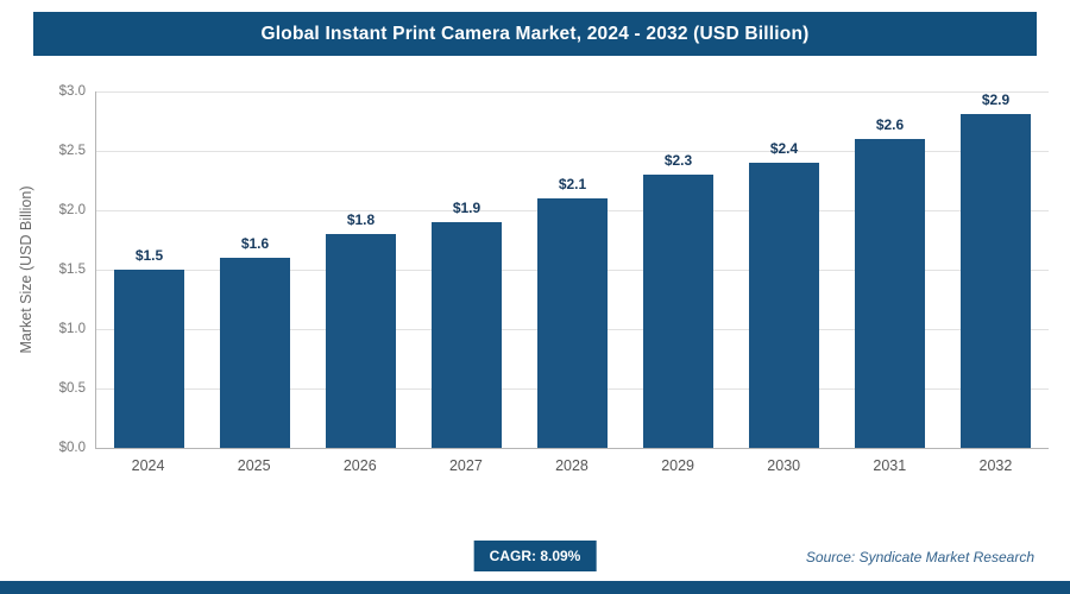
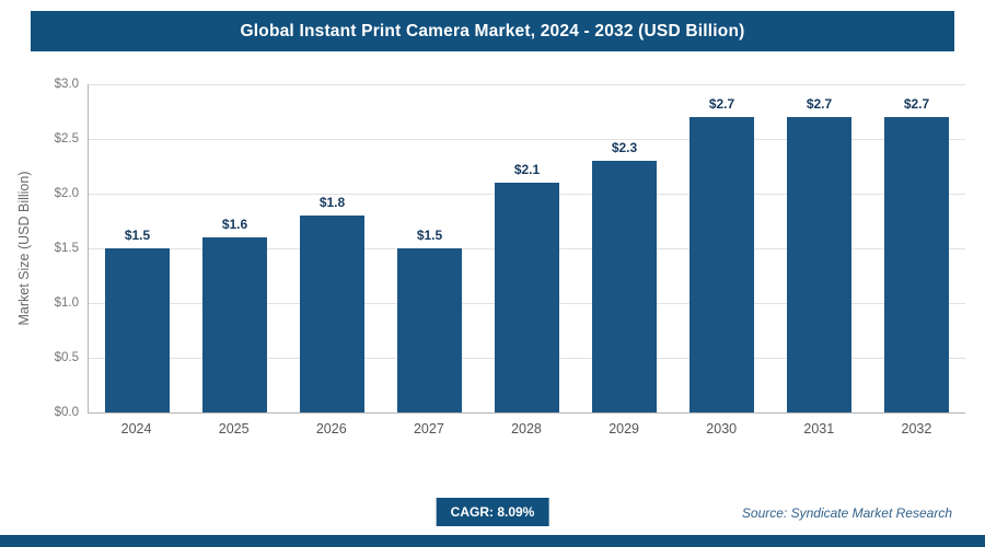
2027: $1.9 -> $1.5
2030: $2.4 -> $2.7
2031: $2.6 -> $2.7
2032: $2.9 -> $2.7
